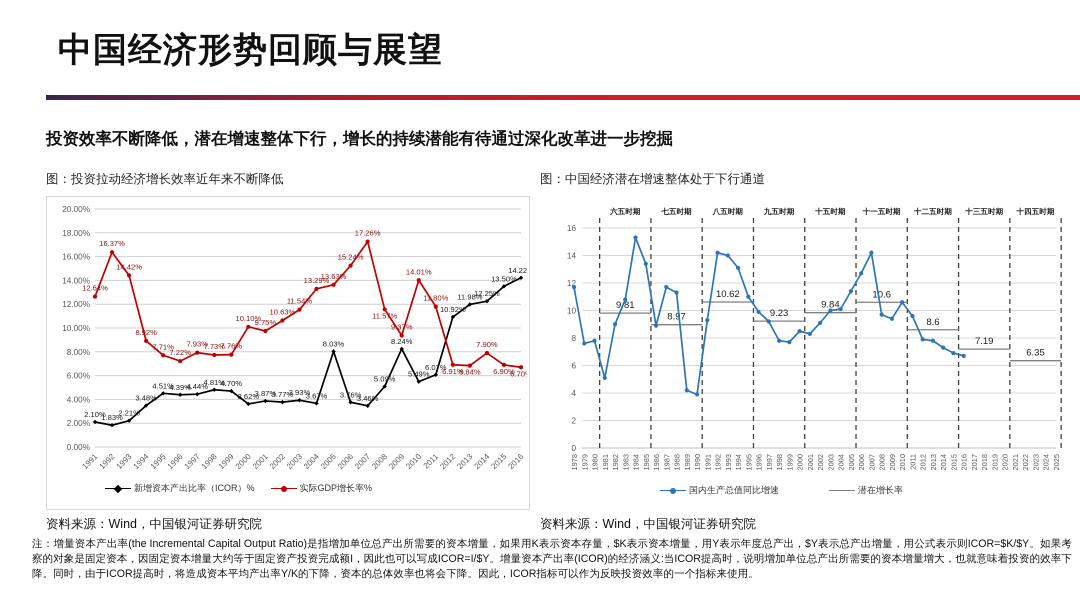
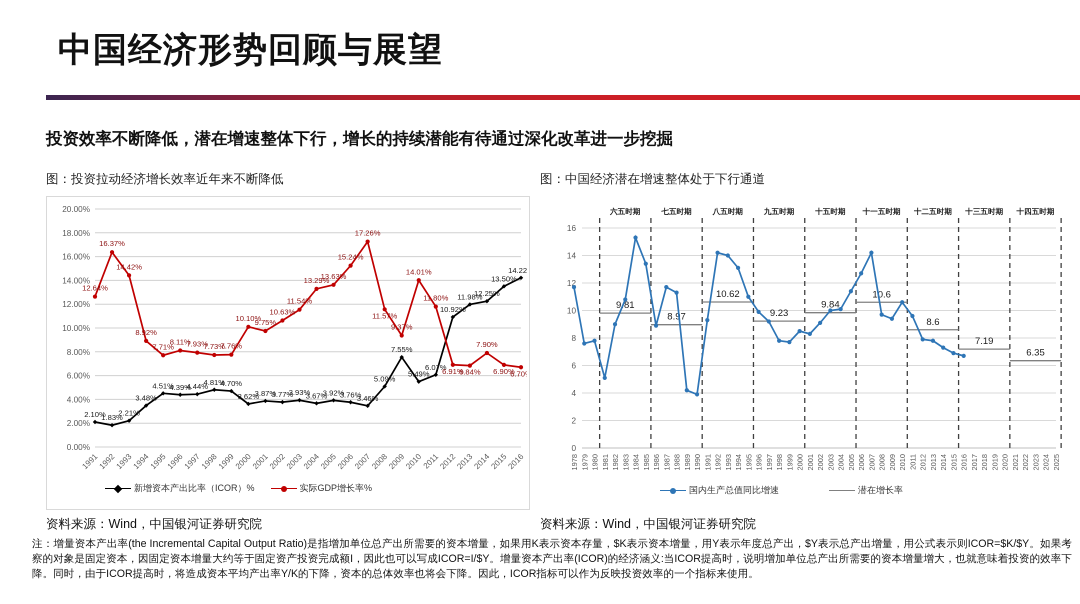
图：投资拉动经济增长效率近年来不断降低/实际GDP增长率%/1996: 7.22% -> 8.11%
图：投资拉动经济增长效率近年来不断降低/新增资本产出比率（ICOR）%/2005: 8.03% -> 3.92%
图：投资拉动经济增长效率近年来不断降低/新增资本产出比率（ICOR）%/2009: 8.24% -> 7.55%
